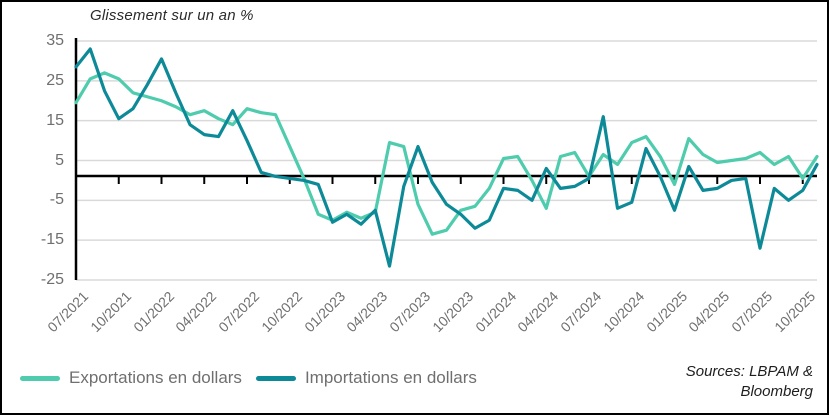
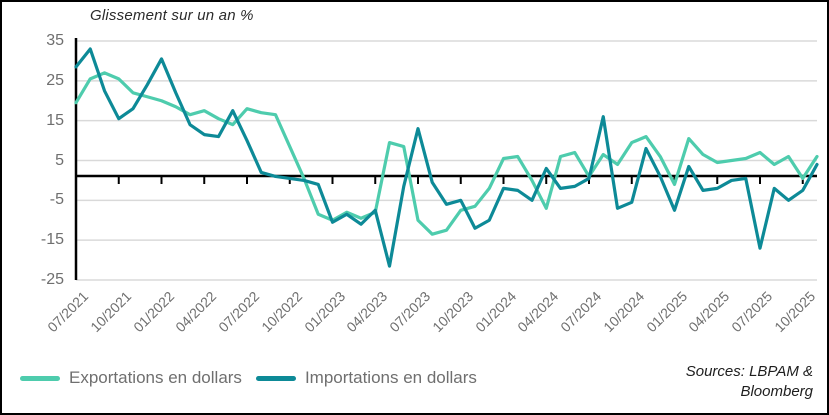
Exportations en dollars/07/2023: -6 -> -10
Importations en dollars/07/2023: 8 -> 13
Importations en dollars/10/2023: -8 -> -5
